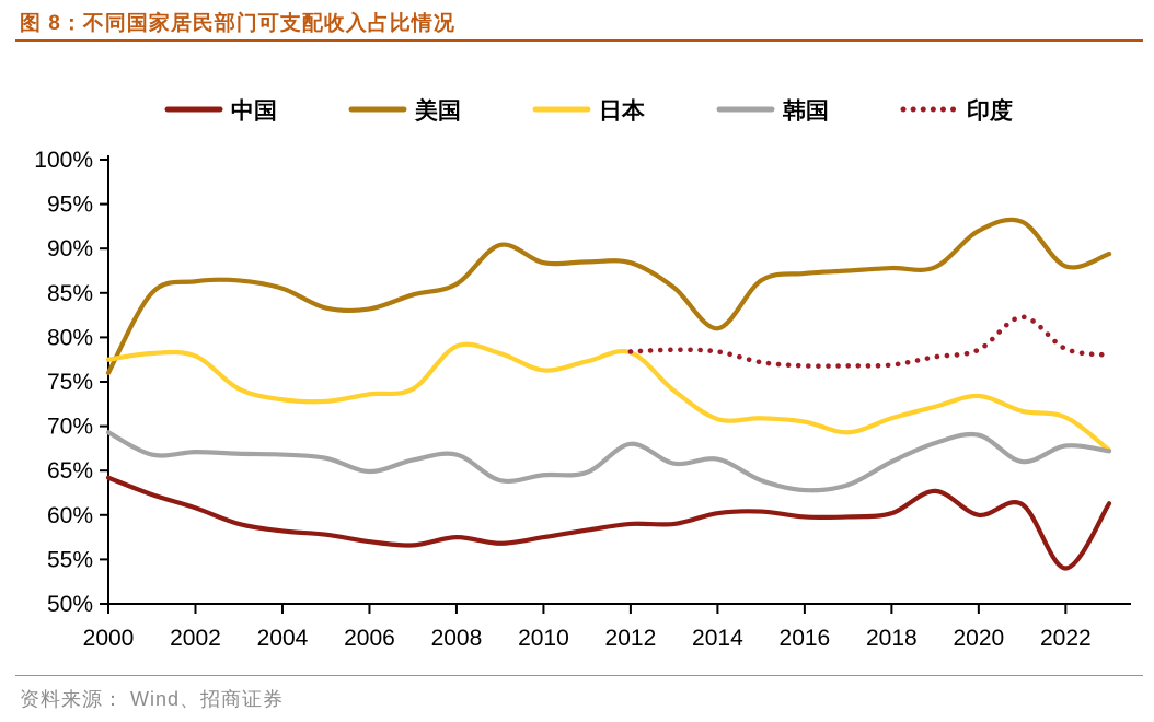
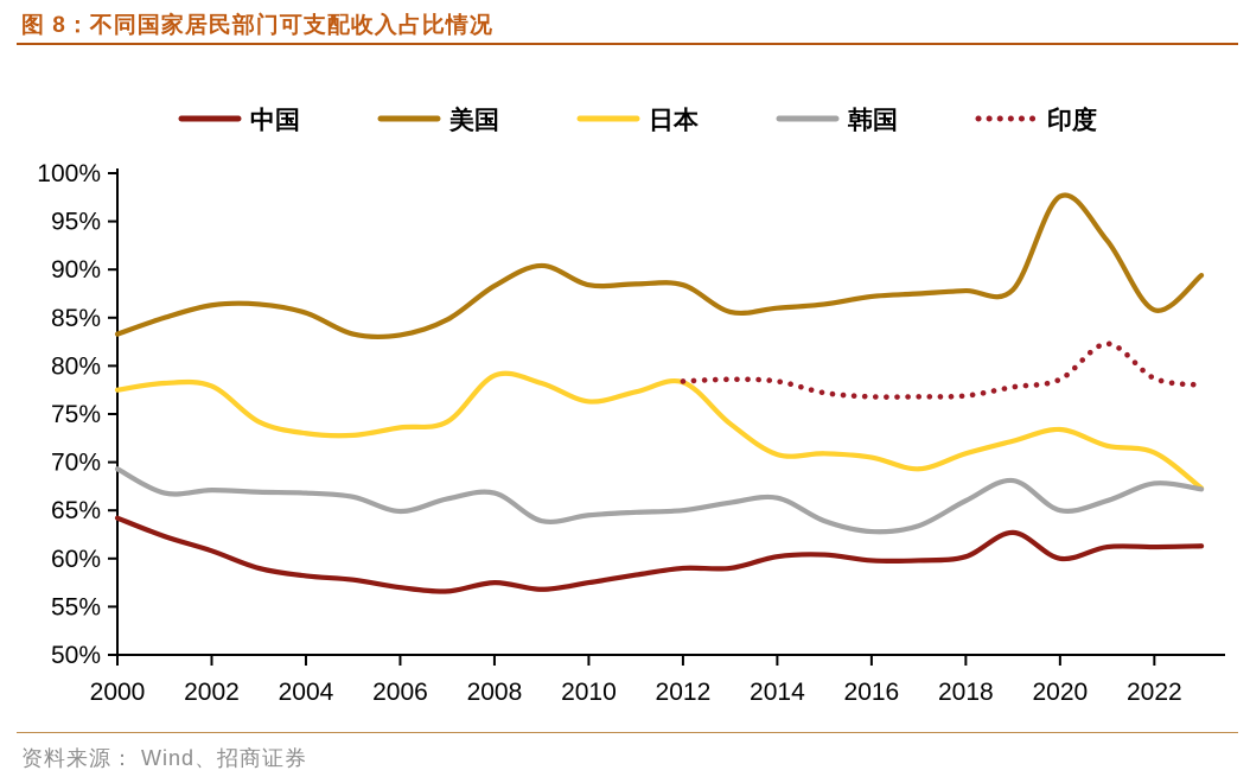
美国/2000: 76% -> 83%
美国/2008: 86% -> 88%
韩国/2012: 68% -> 65%
美国/2014: 81% -> 86%
美国/2020: 92% -> 98%
韩国/2020: 69% -> 65%
中国/2022: 54% -> 61%
美国/2022: 88% -> 86%
